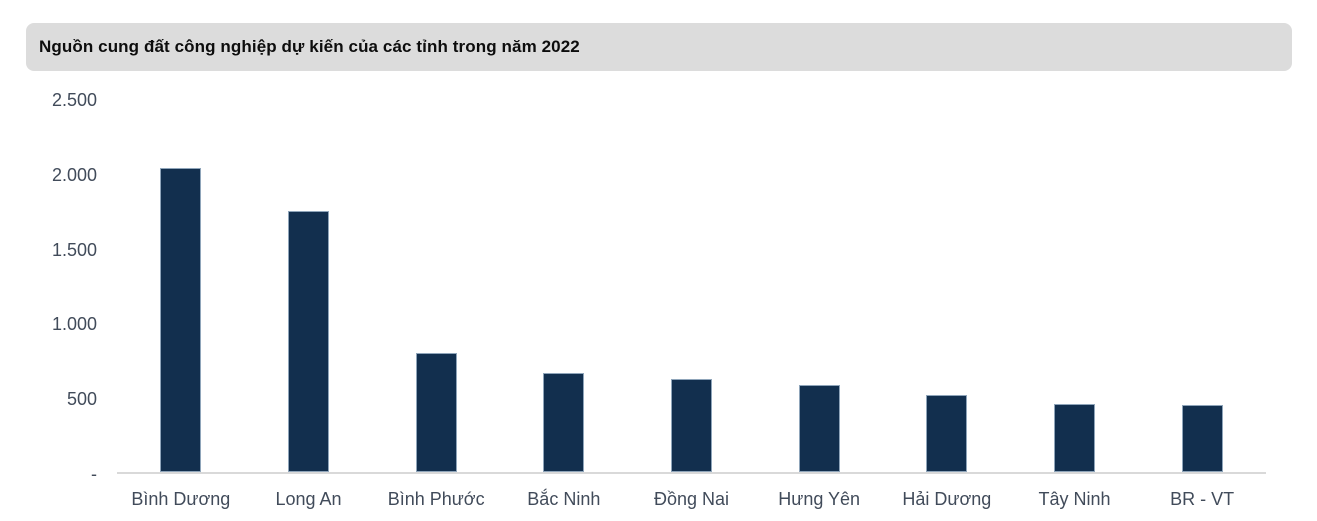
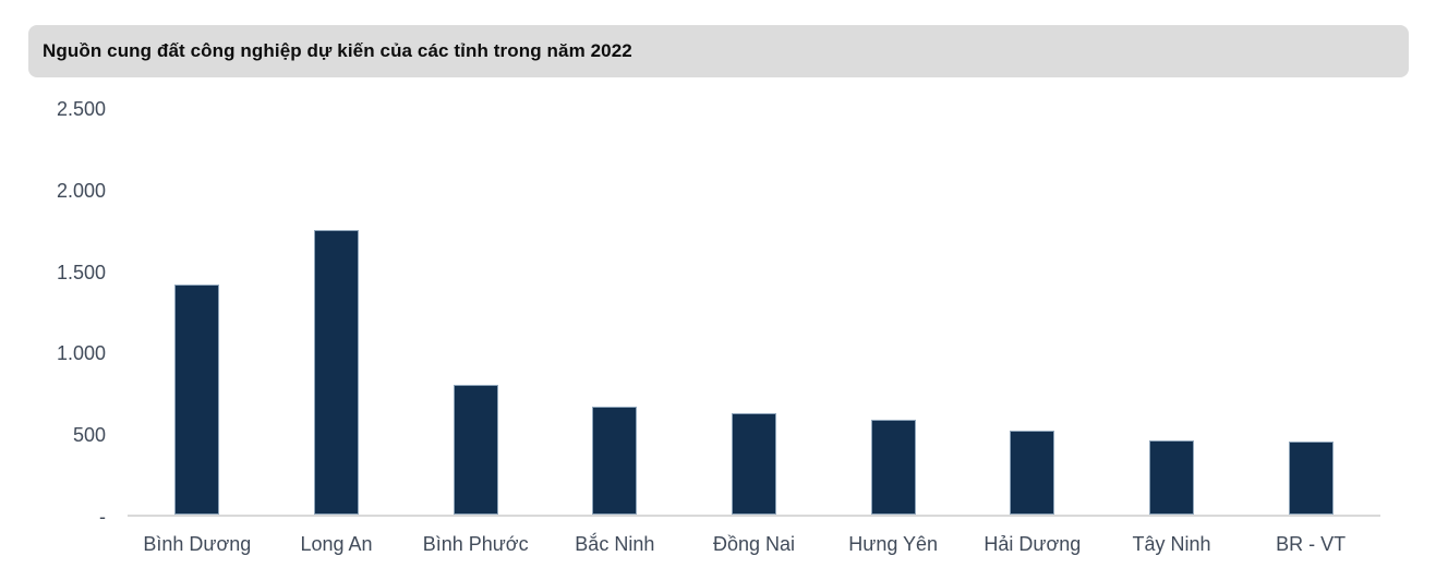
Bình Dương: 2030 -> 1410
